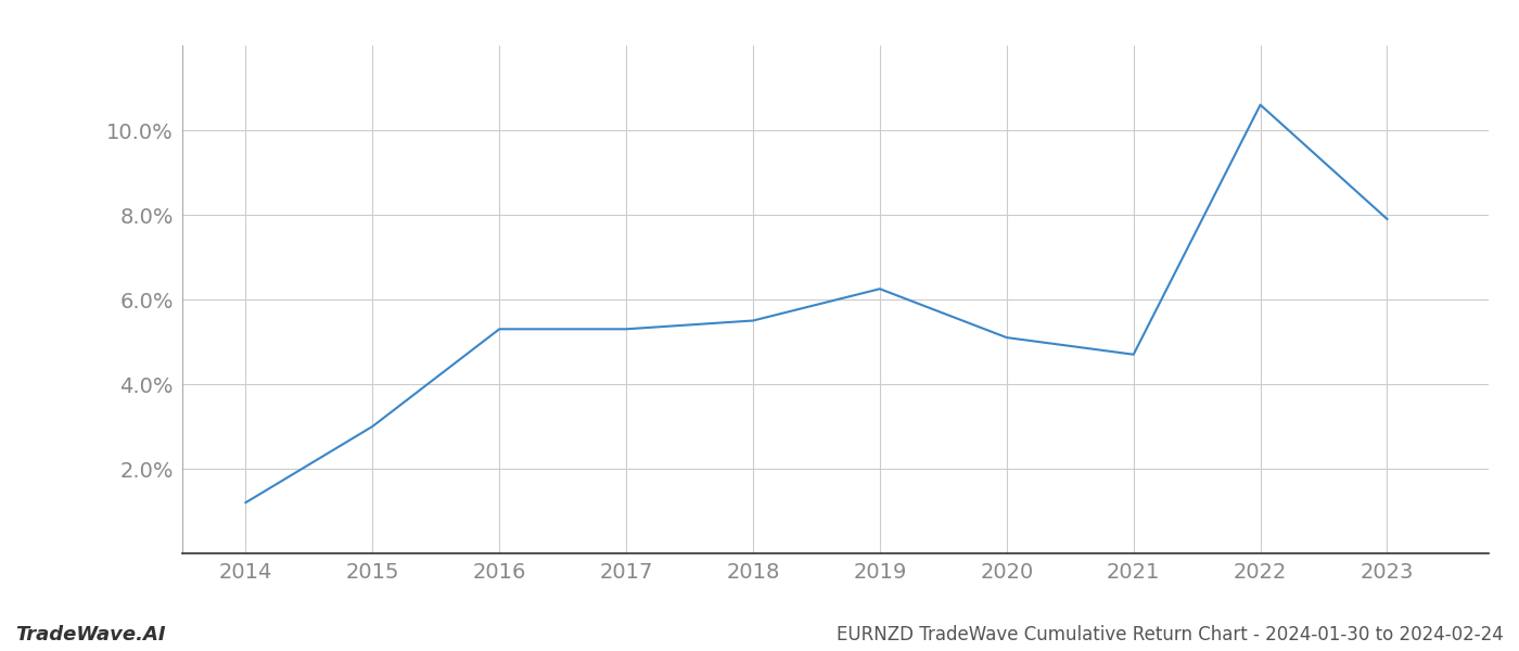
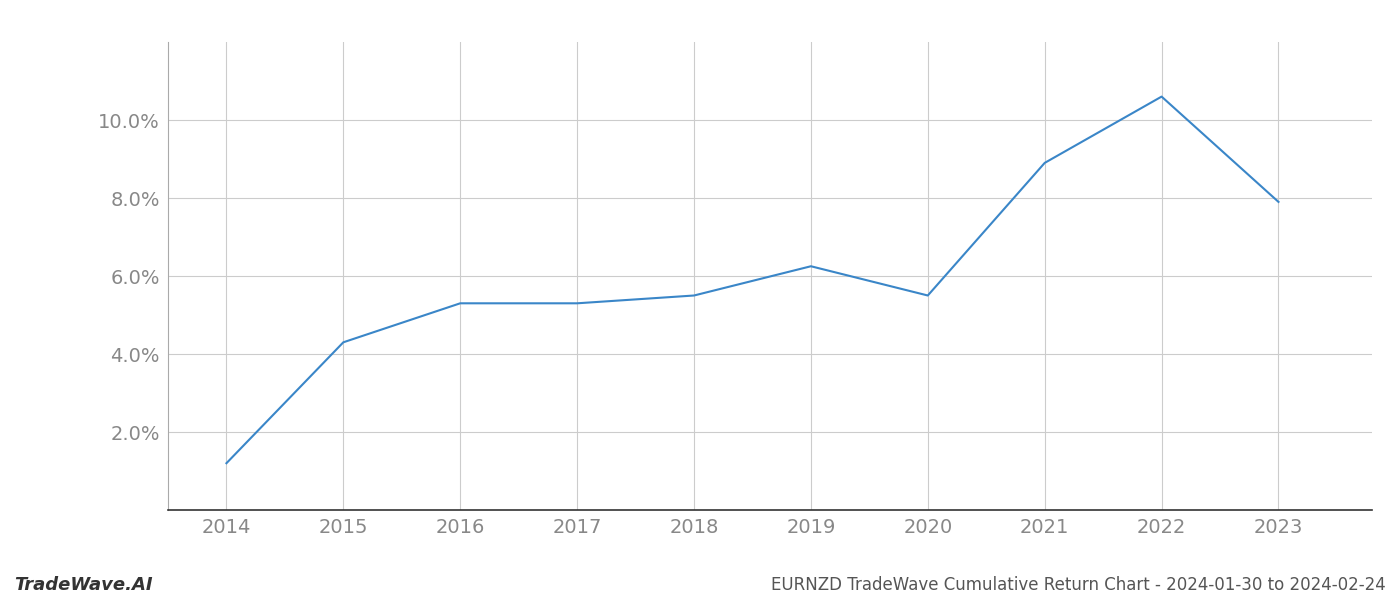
2015: 3.00% -> 4.30%
2020: 5.10% -> 5.50%
2021: 4.70% -> 8.90%
